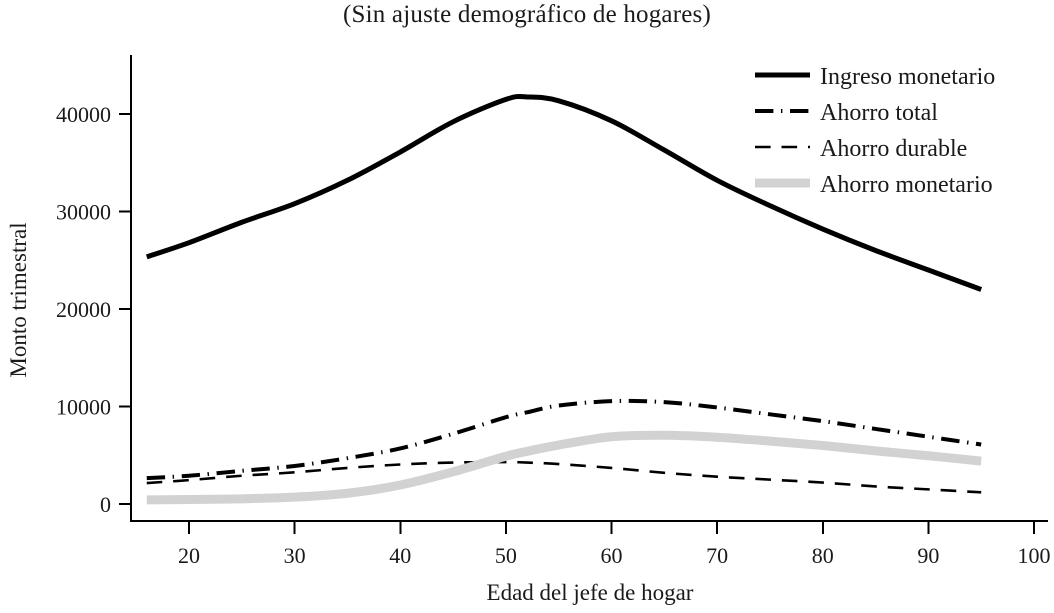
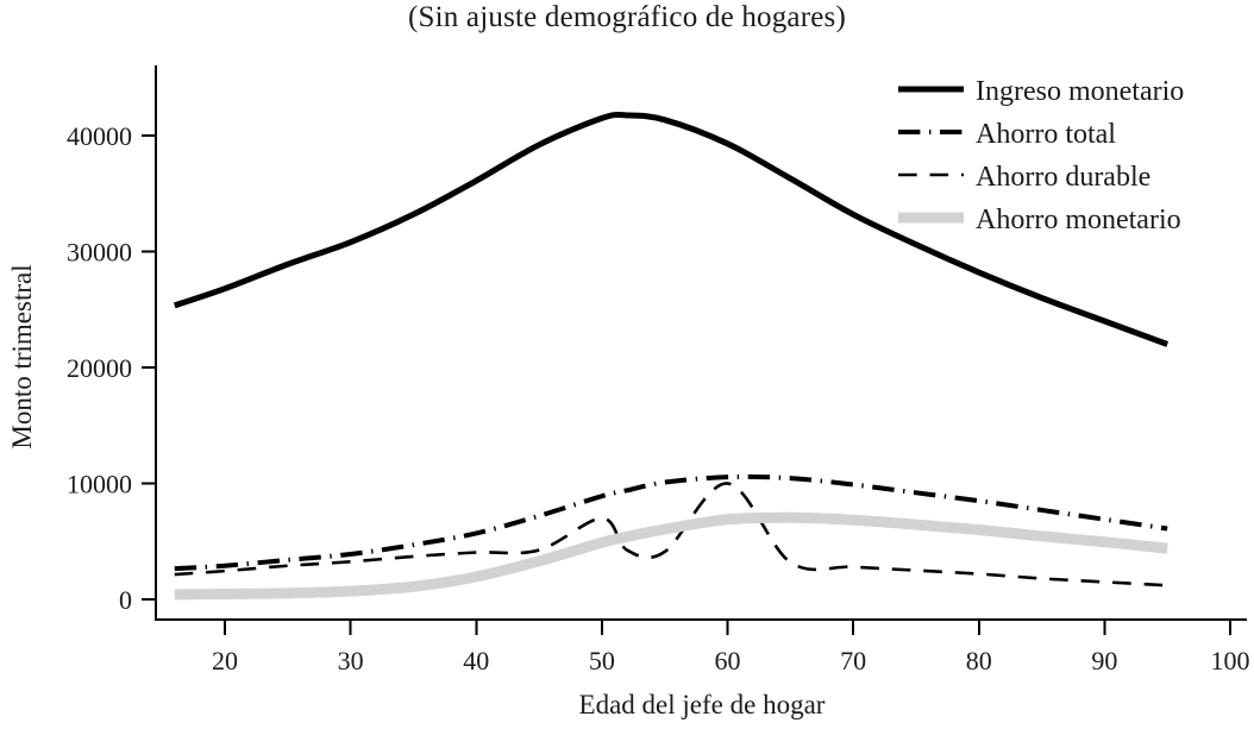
Ahorro durable/50: 4000 -> 7000
Ahorro durable/60: 4000 -> 10000
